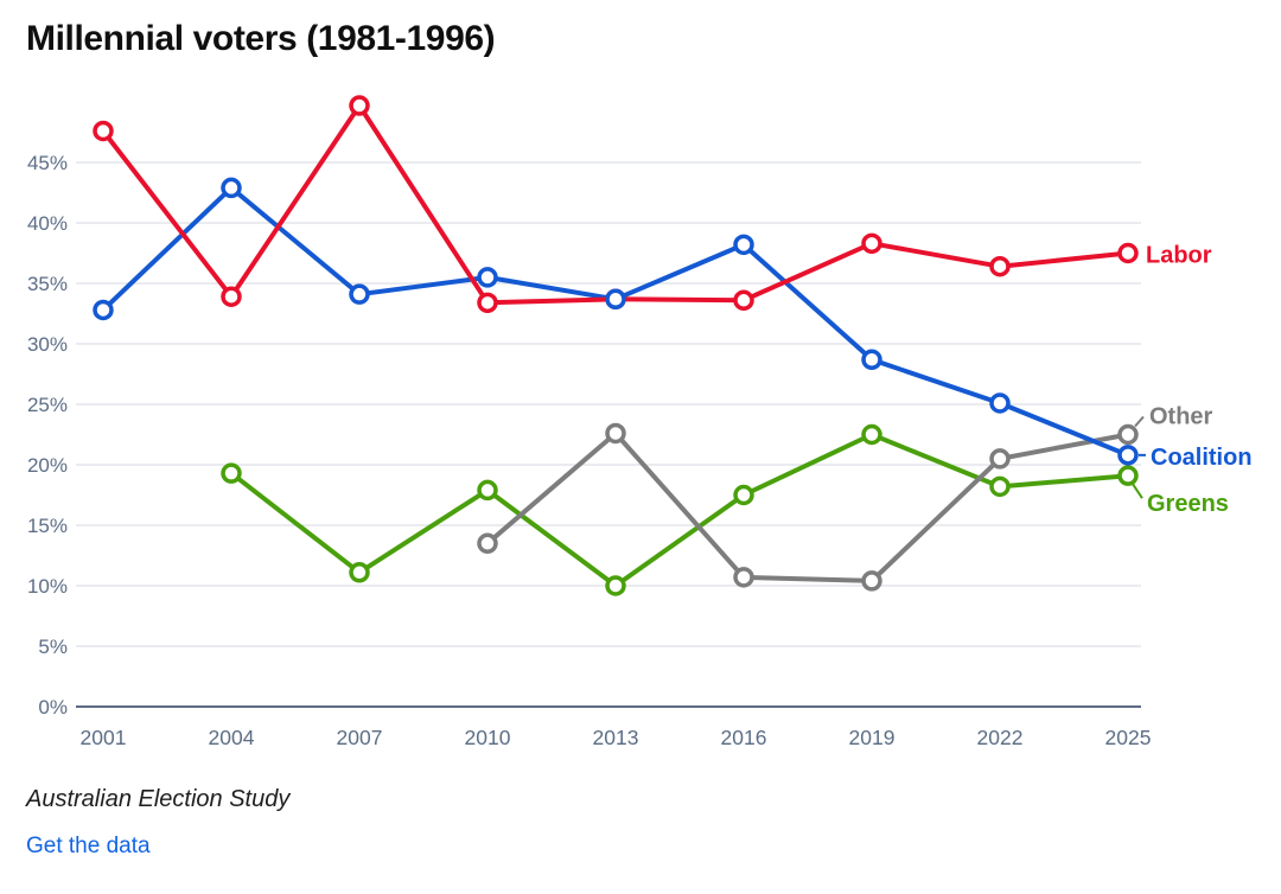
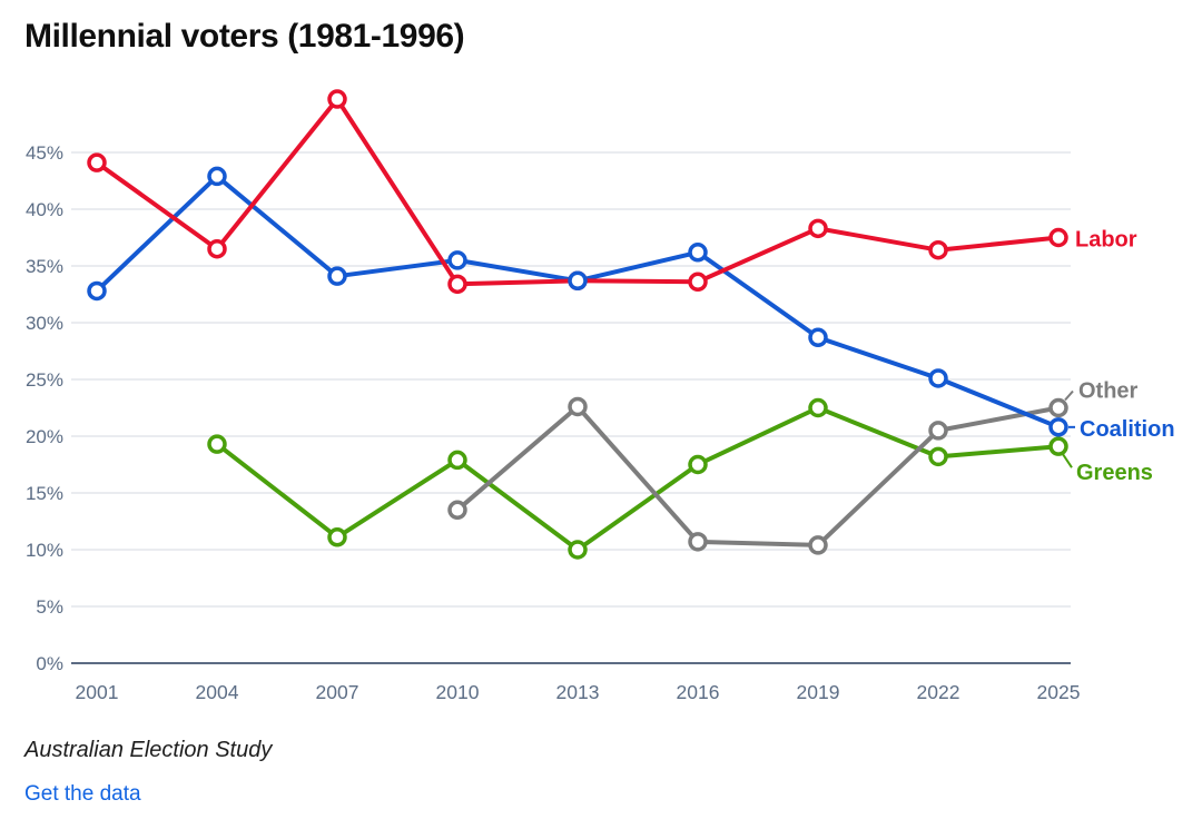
Labor/2001: 47.6% -> 44.1%
Labor/2004: 33.9% -> 36.5%
Coalition/2016: 38.2% -> 36.2%
